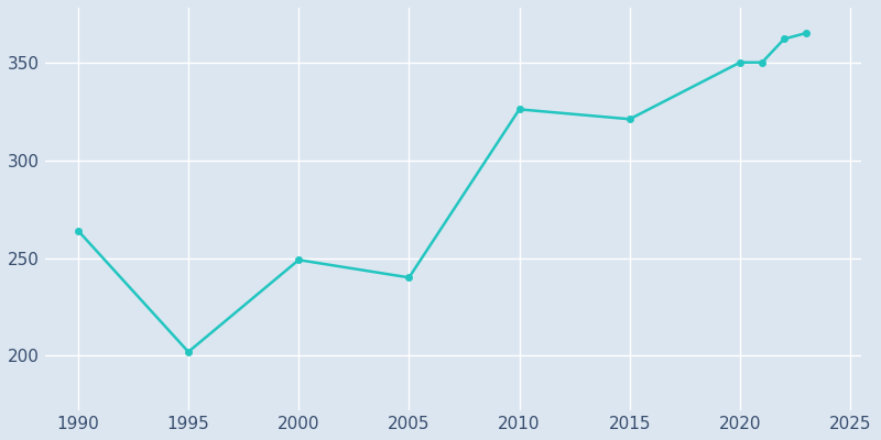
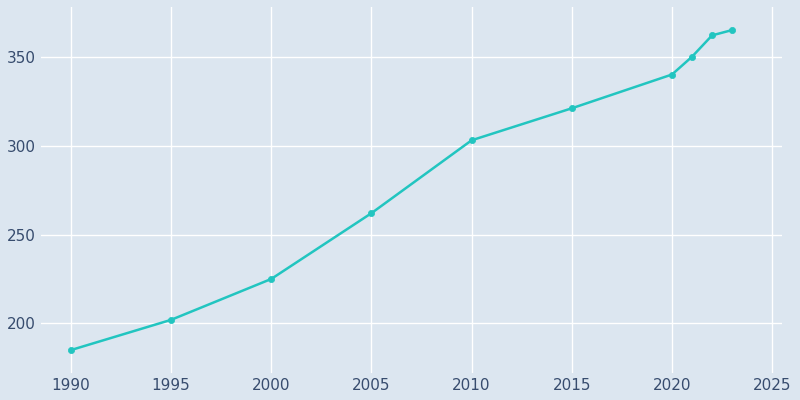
1990: 264 -> 185
2000: 249 -> 225
2005: 240 -> 262
2010: 326 -> 303
2020: 350 -> 340
